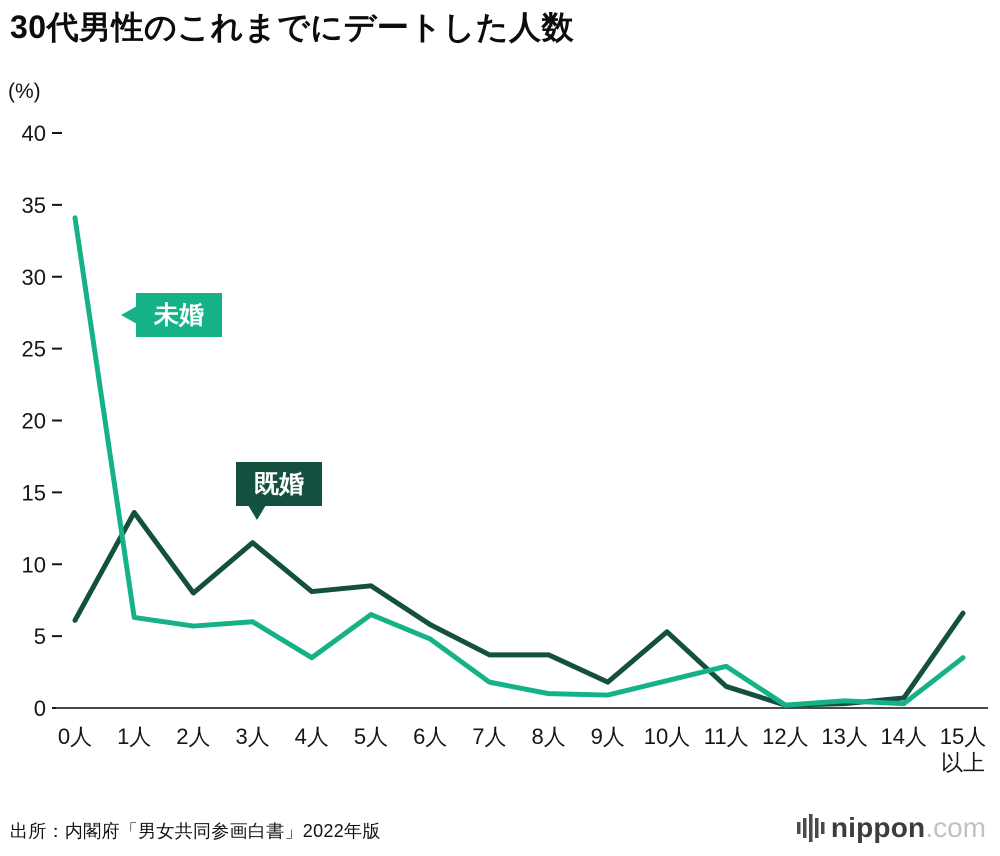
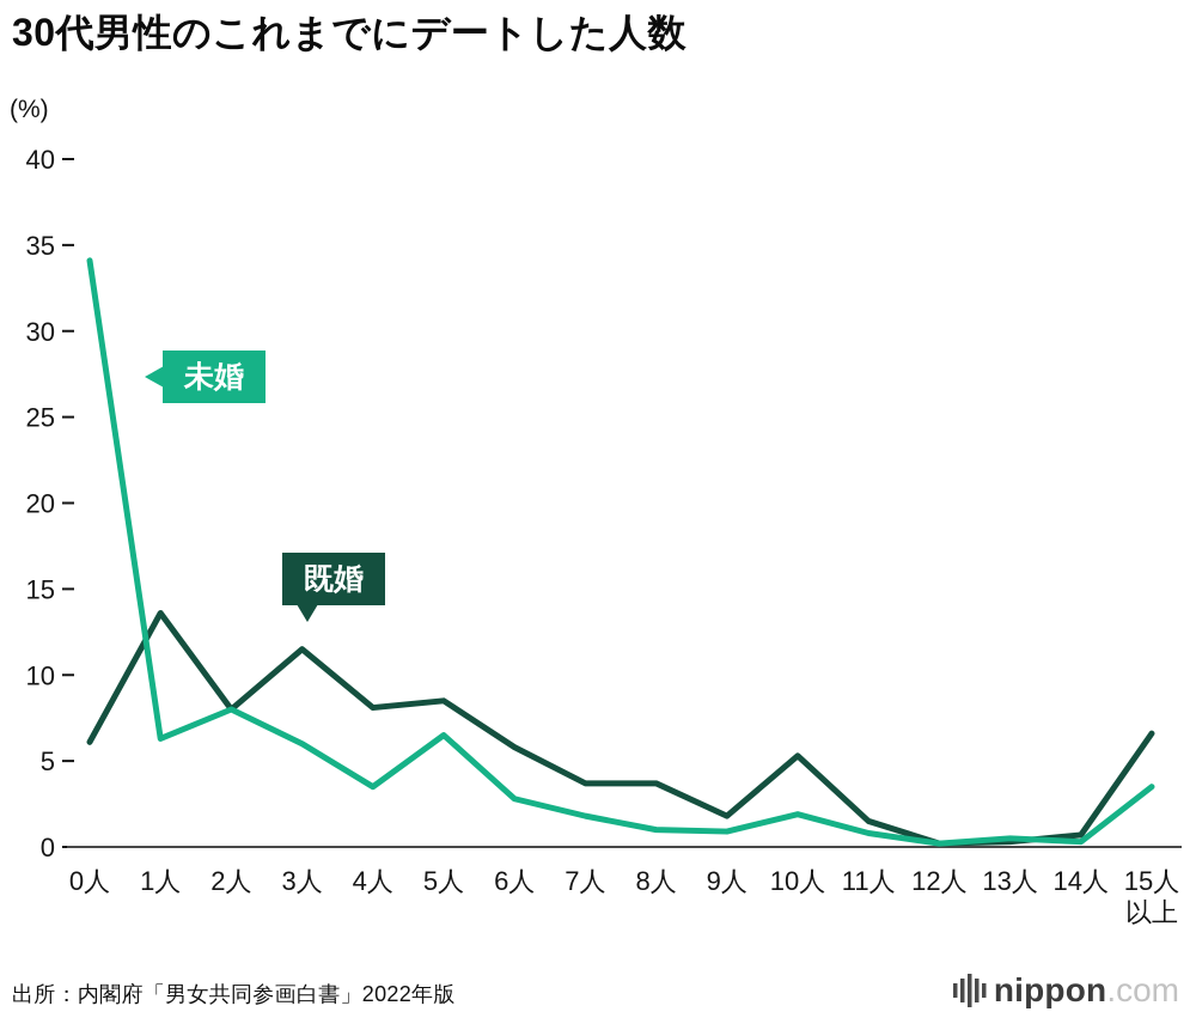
未婚/2人: 5.7 -> 8.0
未婚/6人: 4.8 -> 2.8
未婚/11人: 2.9 -> 0.8
